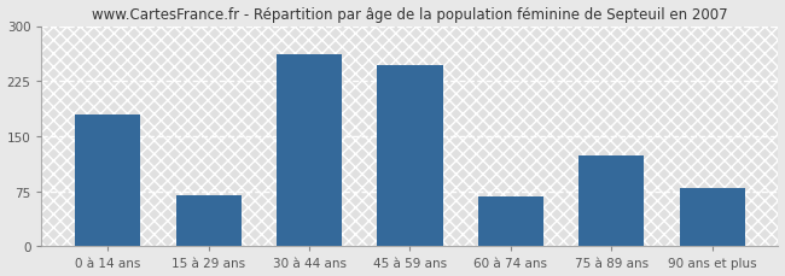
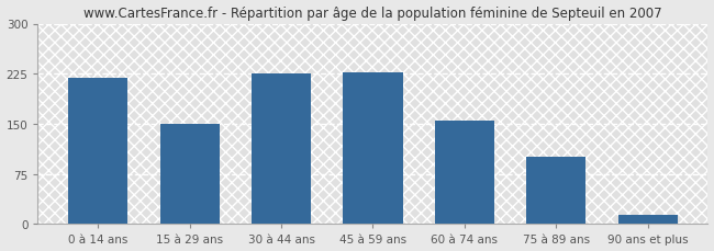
0 à 14 ans: 180 -> 218
15 à 29 ans: 70 -> 150
30 à 44 ans: 262 -> 225
45 à 59 ans: 246 -> 227
60 à 74 ans: 68 -> 155
75 à 89 ans: 124 -> 100
90 ans et plus: 80 -> 13
